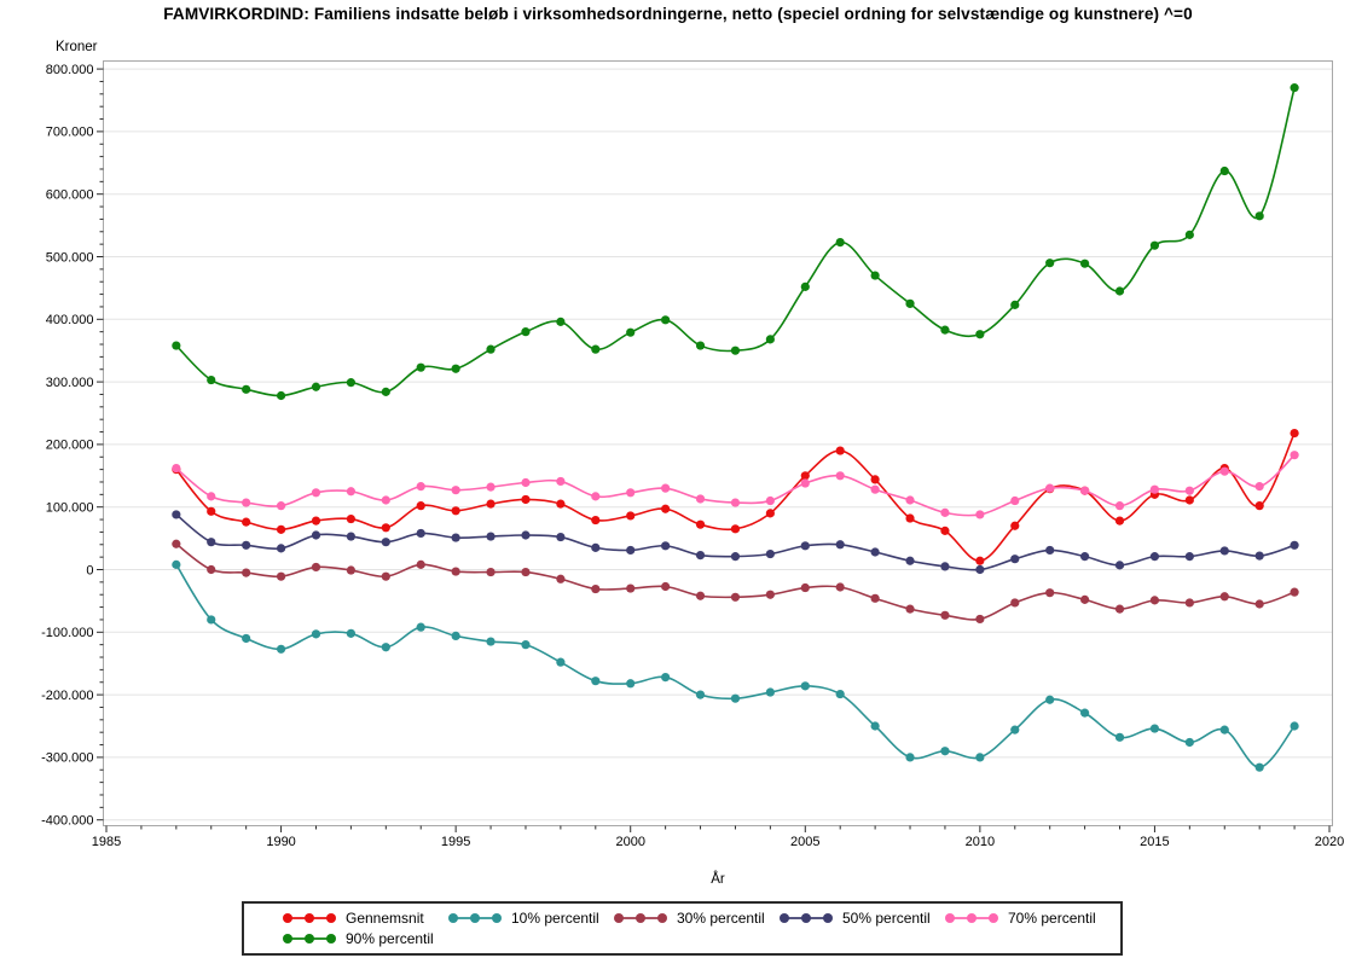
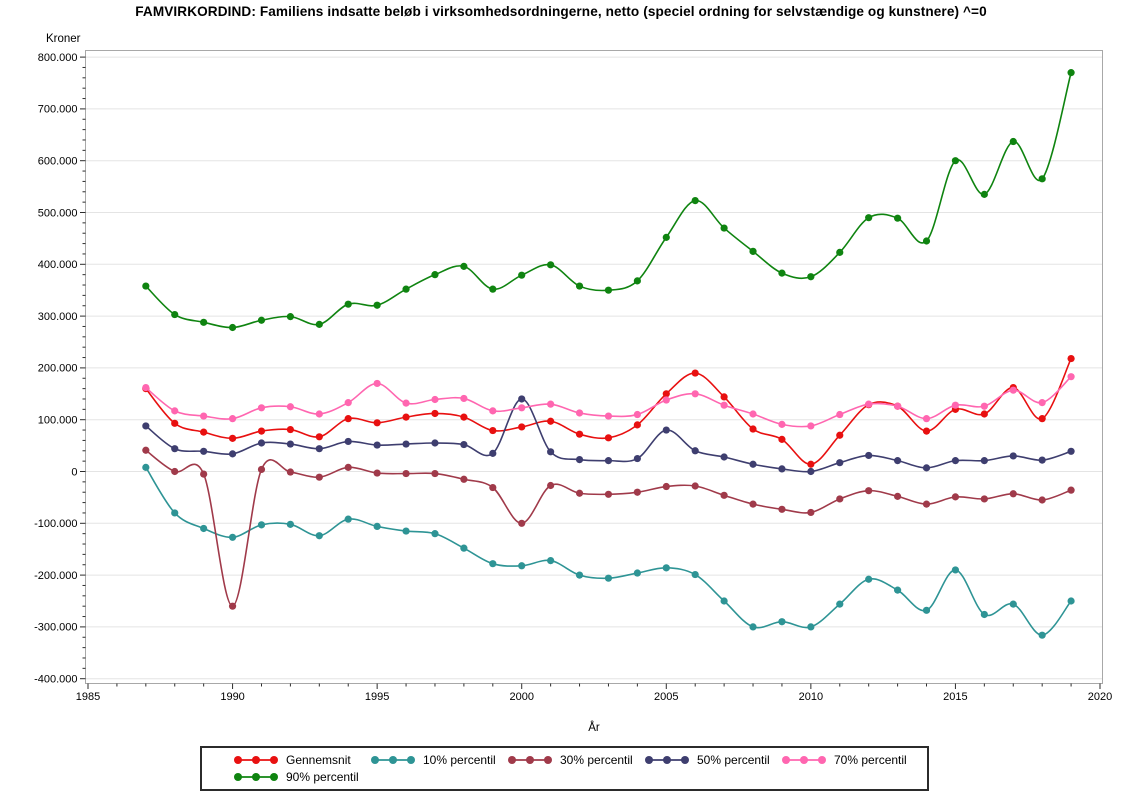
30% percentil/1990: -10000 -> -260000
70% percentil/1995: 130000 -> 170000
30% percentil/2000: -30000 -> -100000
50% percentil/2000: 30000 -> 140000
50% percentil/2005: 40000 -> 80000
10% percentil/2015: -250000 -> -190000
90% percentil/2015: 520000 -> 600000
